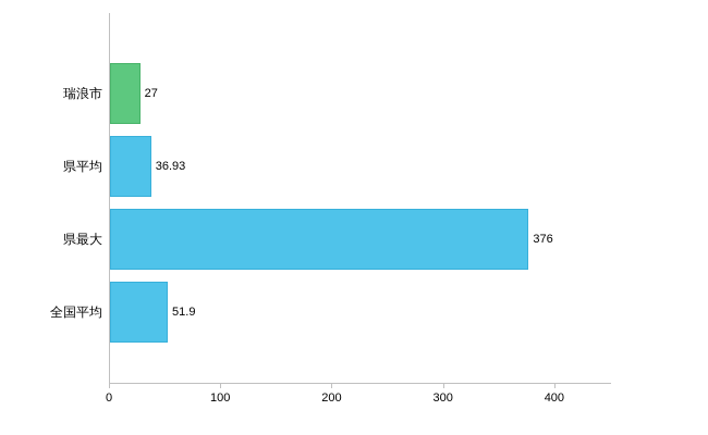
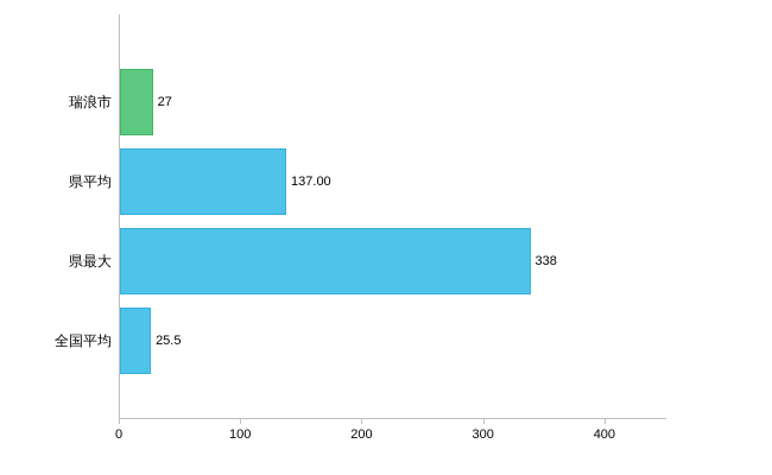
県平均: 36.93 -> 137.00
県最大: 376 -> 338
全国平均: 51.9 -> 25.5
